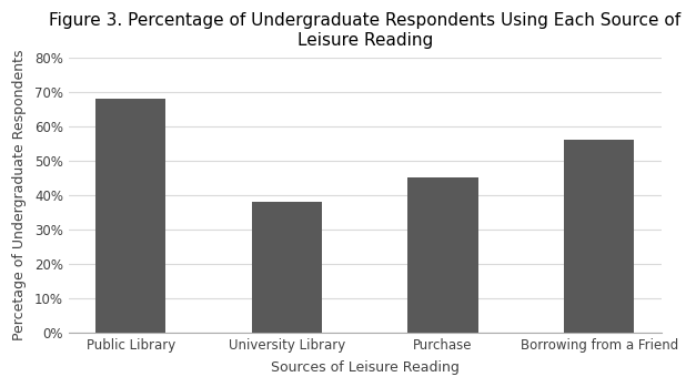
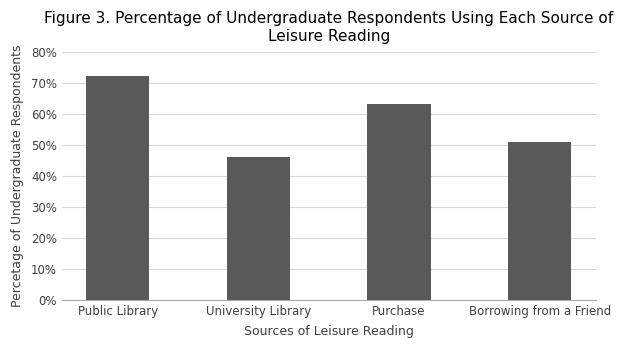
Public Library: 68% -> 72%
University Library: 38% -> 46%
Purchase: 45% -> 63%
Borrowing from a Friend: 56% -> 51%
